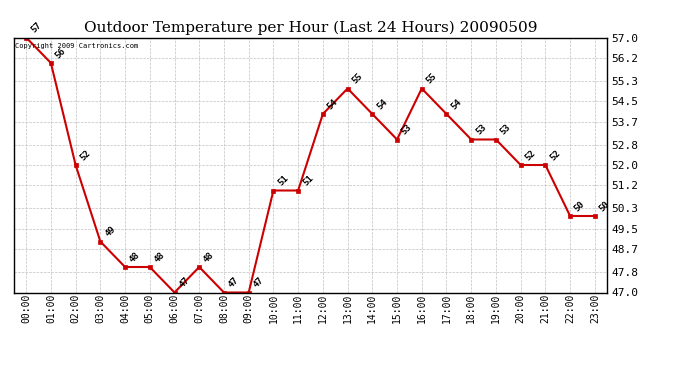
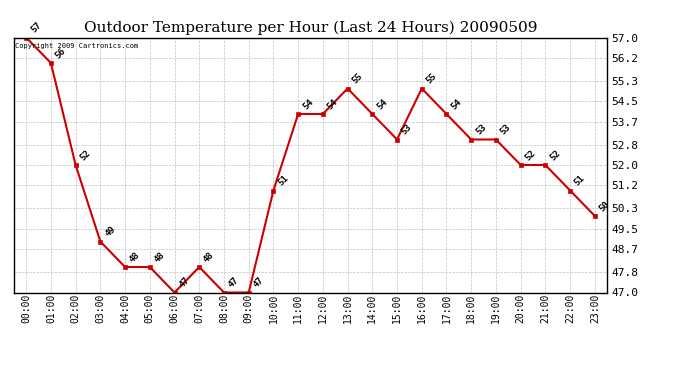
11:00: 51 -> 54
22:00: 50 -> 51
